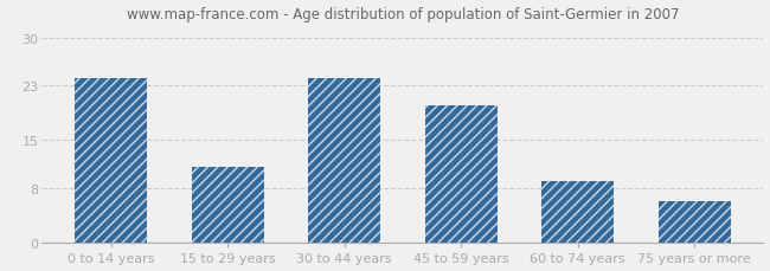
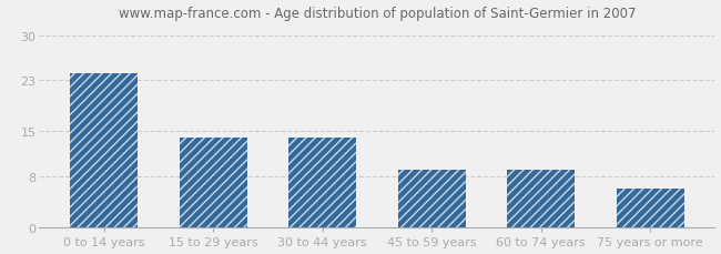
15 to 29 years: 11 -> 14
30 to 44 years: 24 -> 14
45 to 59 years: 20 -> 9
